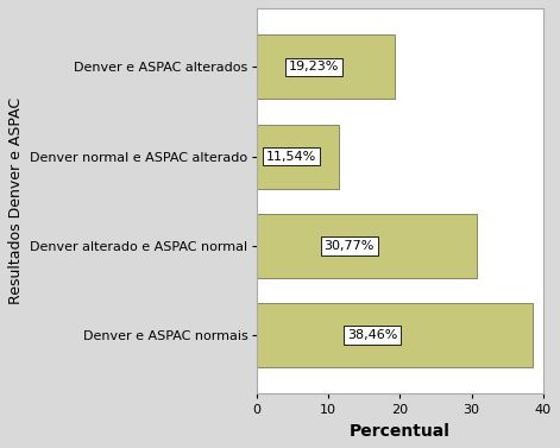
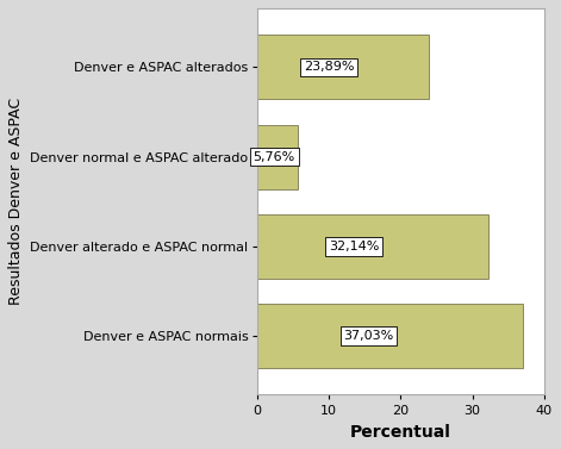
Denver e ASPAC alterados: 19,23% -> 23,89%
Denver normal e ASPAC alterado: 11,54% -> 5,76%
Denver alterado e ASPAC normal: 30,77% -> 32,14%
Denver e ASPAC normais: 38,46% -> 37,03%
